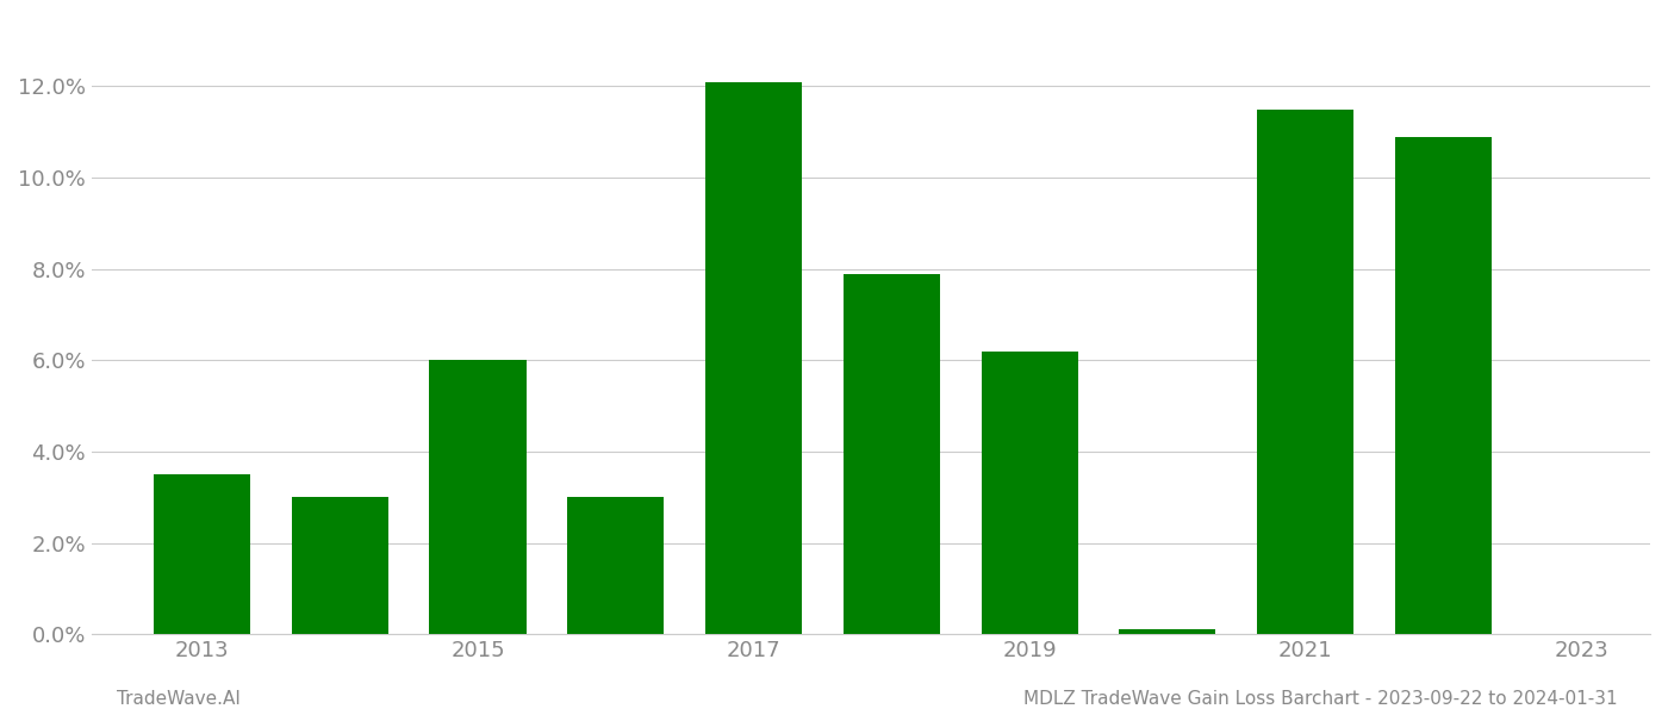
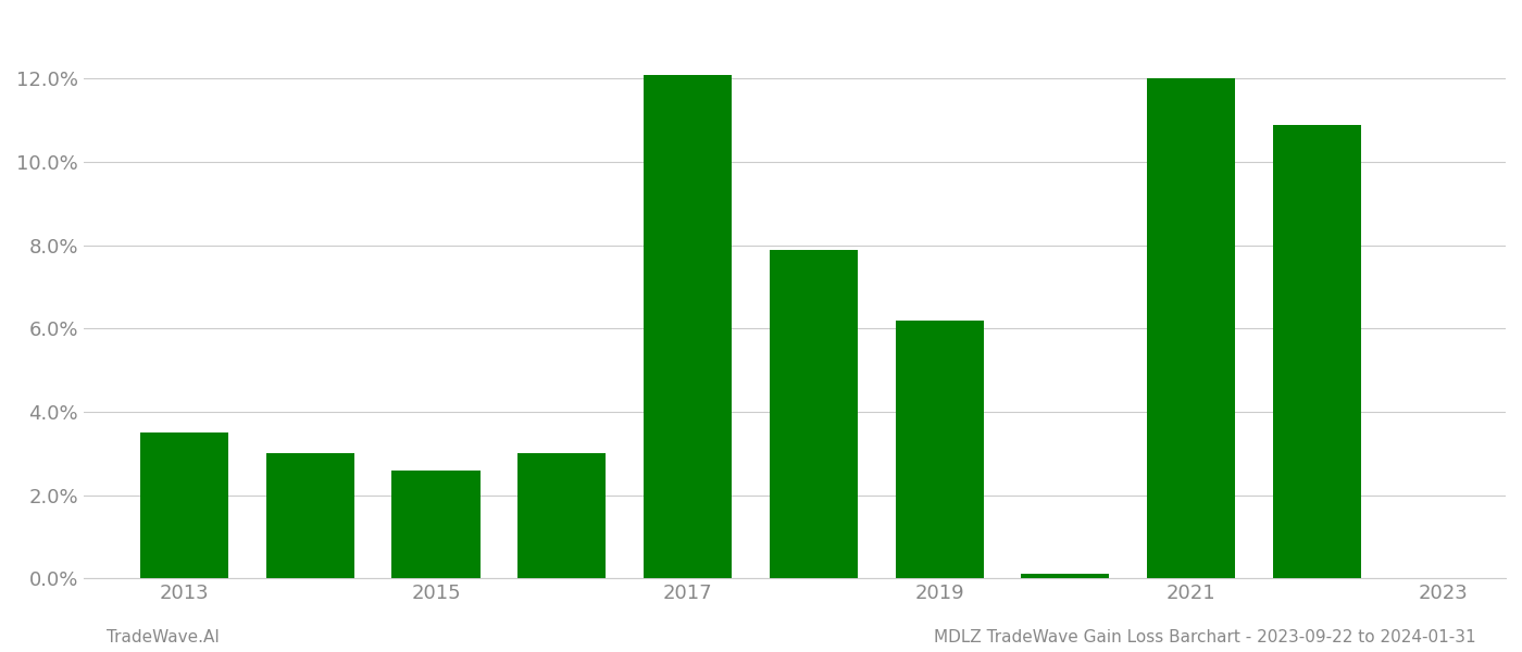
2015: 6.0% -> 2.6%
2021: 11.5% -> 12.0%
